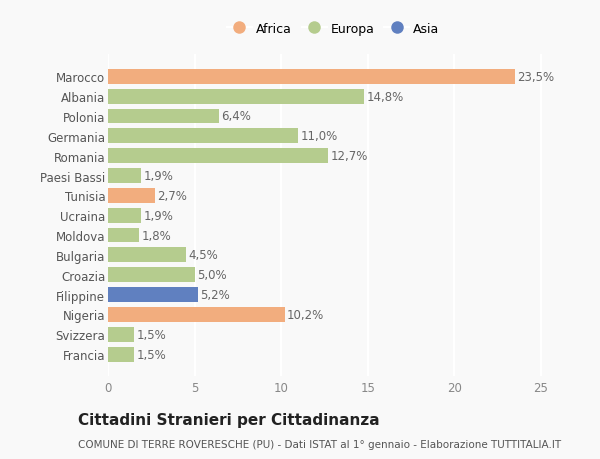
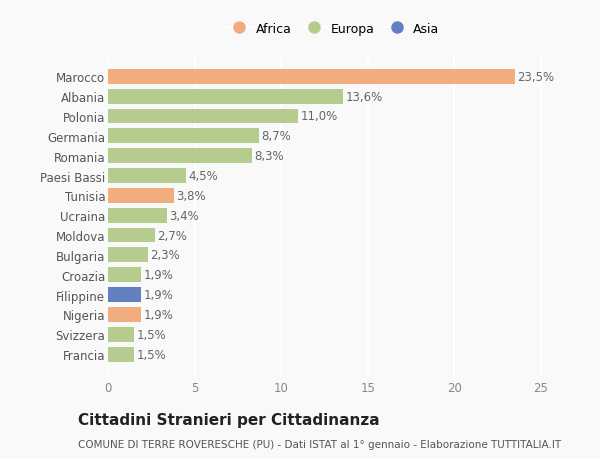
Albania: 14,8% -> 13,6%
Polonia: 6,4% -> 11,0%
Germania: 11,0% -> 8,7%
Romania: 12,7% -> 8,3%
Paesi Bassi: 1,9% -> 4,5%
Tunisia: 2,7% -> 3,8%
Ucraina: 1,9% -> 3,4%
Moldova: 1,8% -> 2,7%
Bulgaria: 4,5% -> 2,3%
Croazia: 5,0% -> 1,9%
Filippine: 5,2% -> 1,9%
Nigeria: 10,2% -> 1,9%
